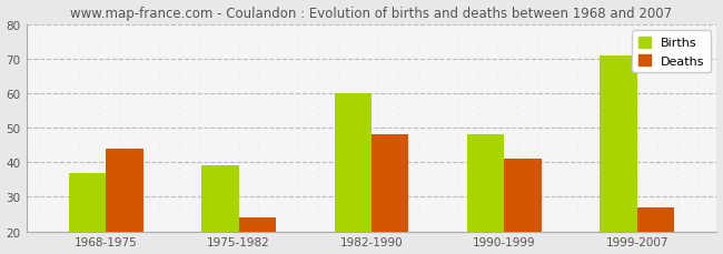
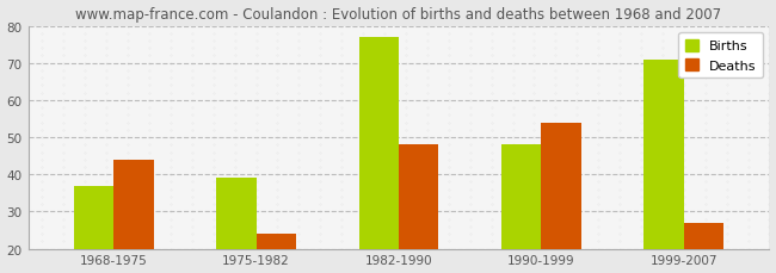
Births/1982-1990: 60 -> 77
Deaths/1990-1999: 41 -> 54
